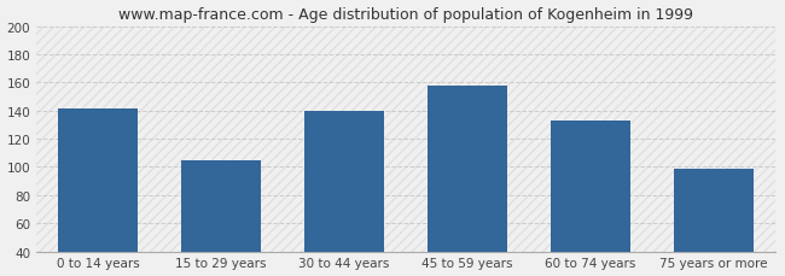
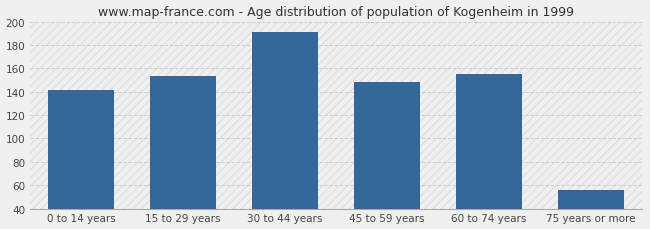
15 to 29 years: 105 -> 153
30 to 44 years: 140 -> 191
45 to 59 years: 158 -> 148
60 to 74 years: 133 -> 155
75 years or more: 99 -> 56
